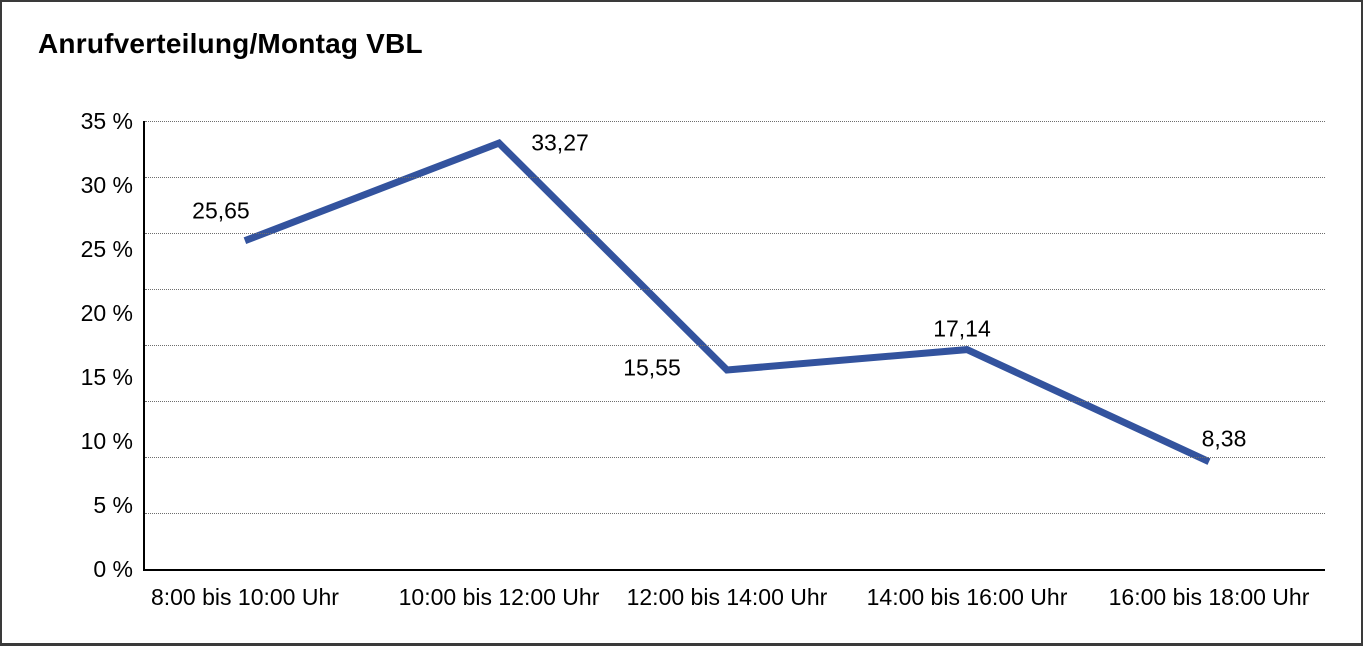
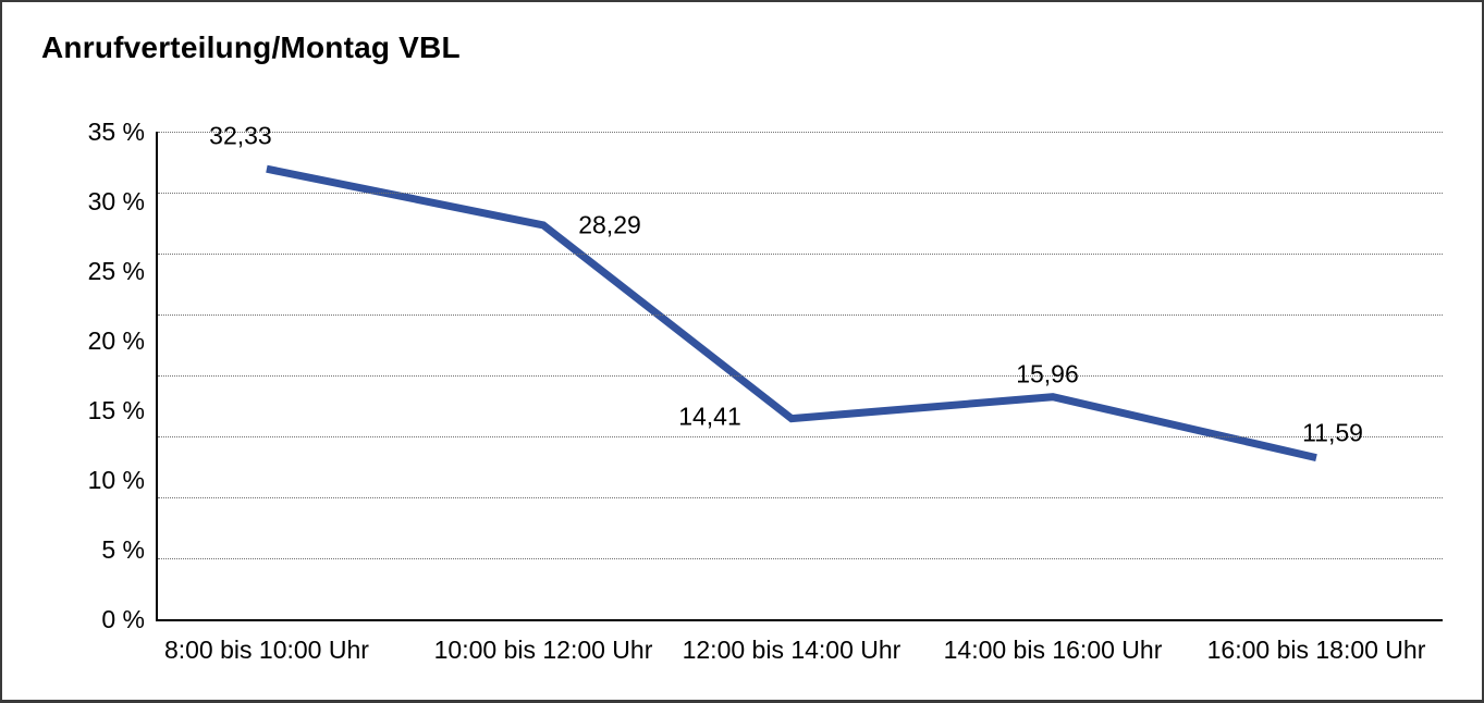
8:00 bis 10:00 Uhr: 25,65 -> 32,33
10:00 bis 12:00 Uhr: 33,27 -> 28,29
12:00 bis 14:00 Uhr: 15,55 -> 14,41
14:00 bis 16:00 Uhr: 17,14 -> 15,96
16:00 bis 18:00 Uhr: 8,38 -> 11,59
